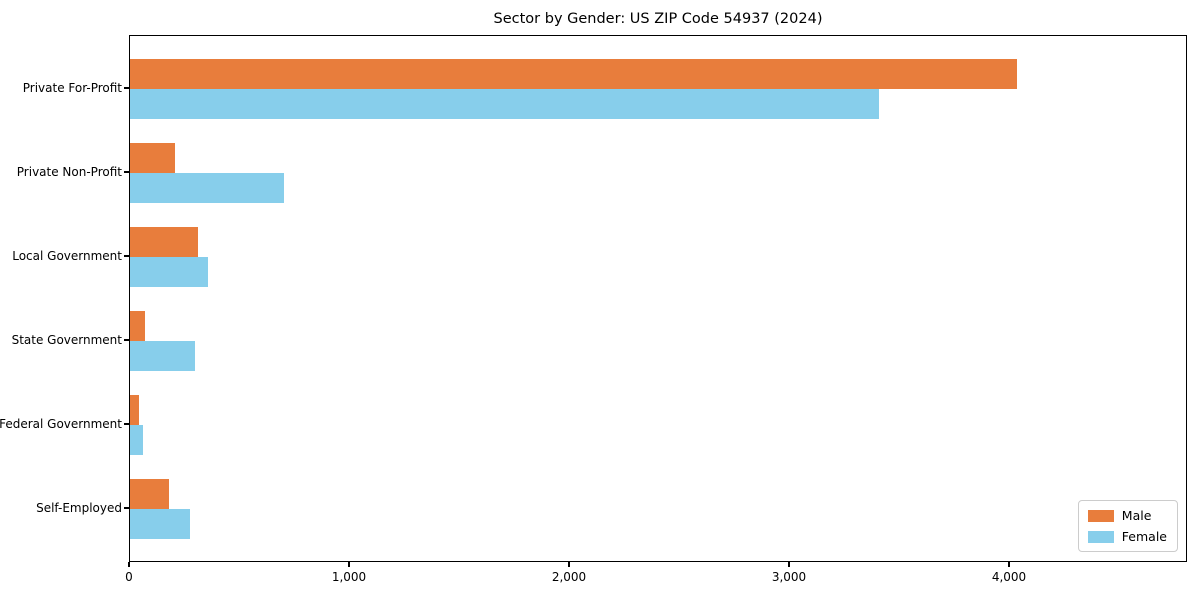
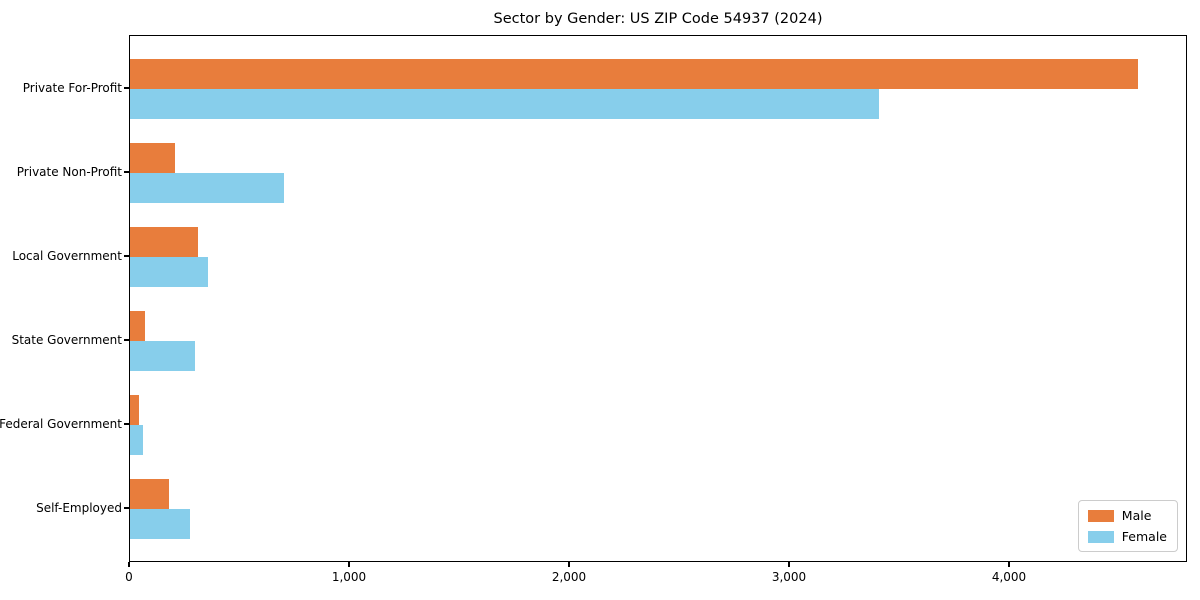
Male/Private For-Profit: 4030 -> 4580
